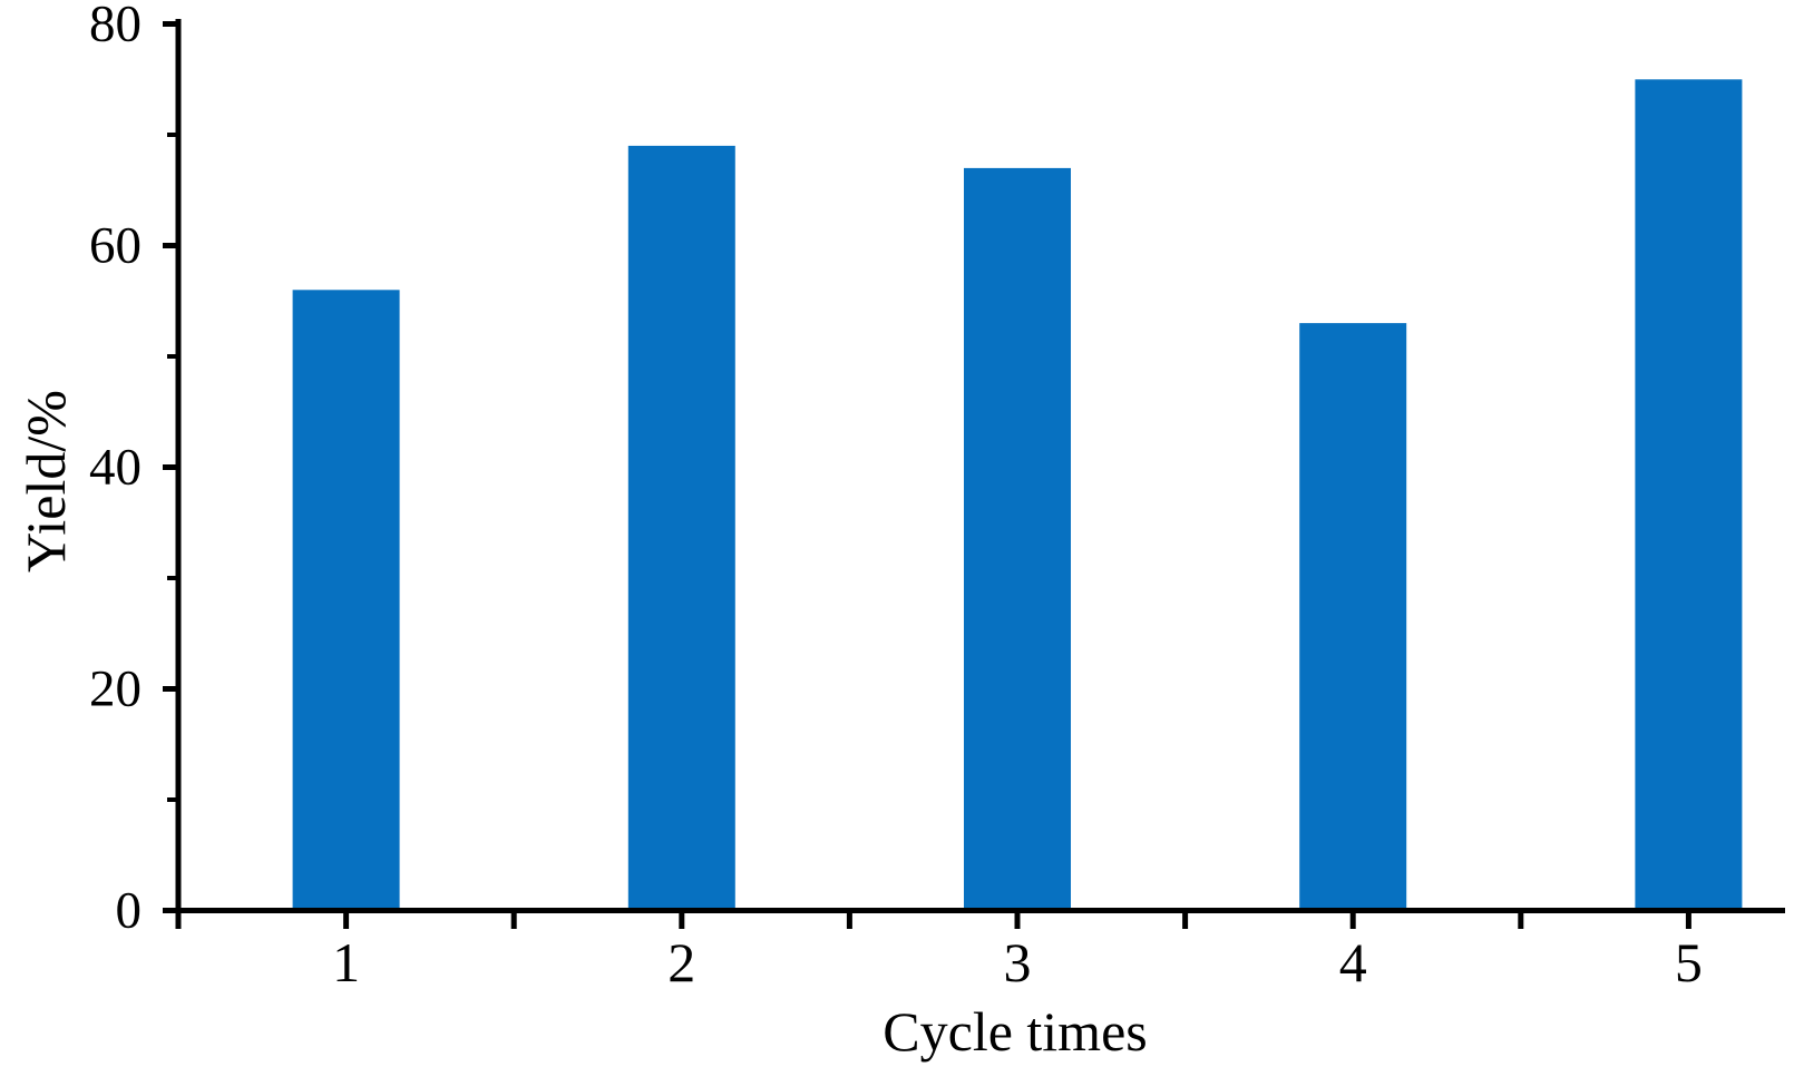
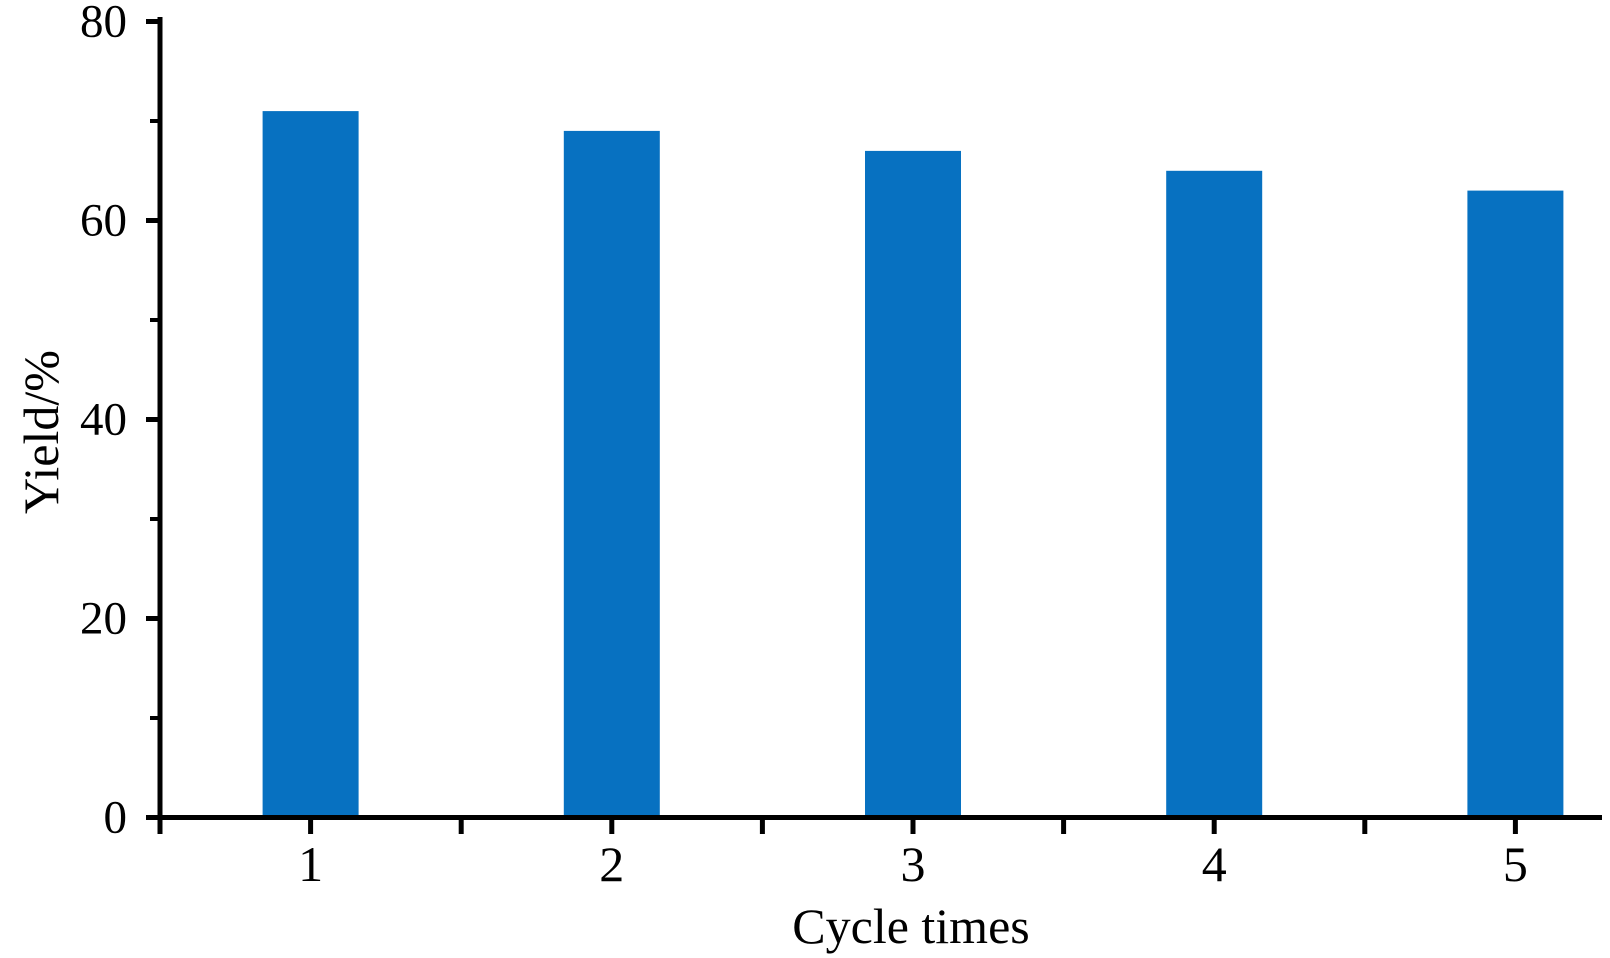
1: 56 -> 71
4: 53 -> 65
5: 75 -> 63
